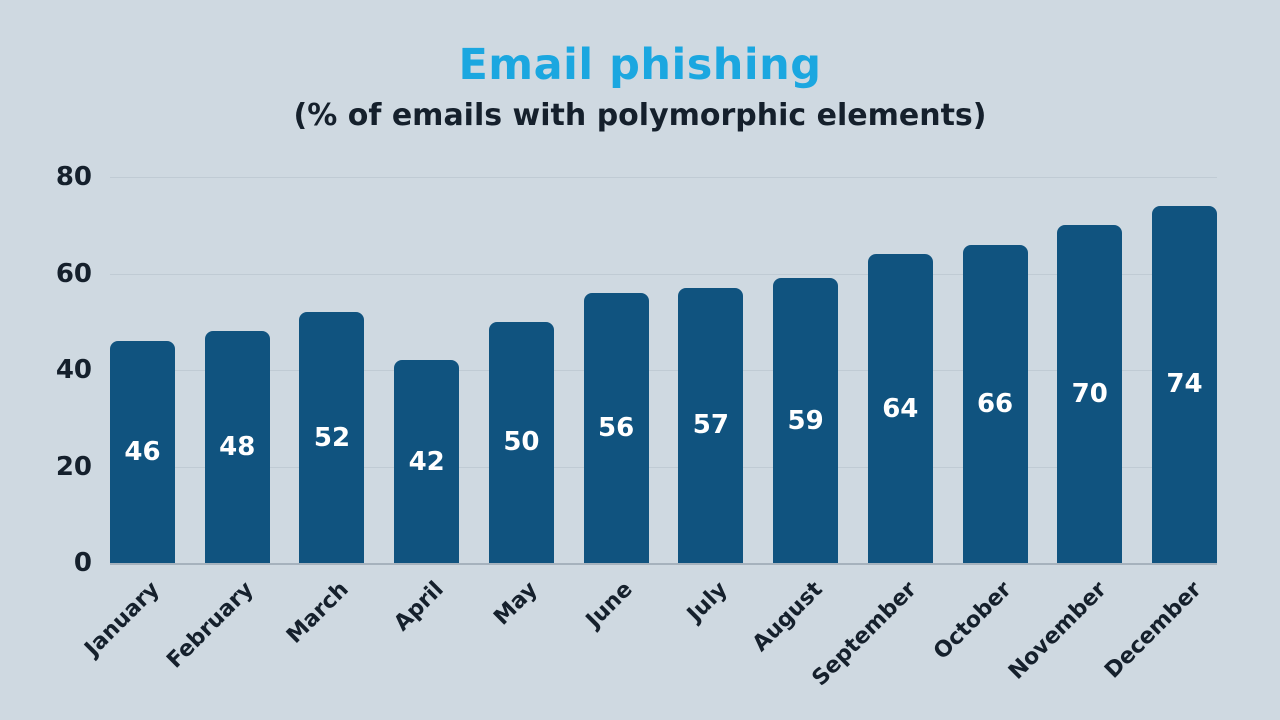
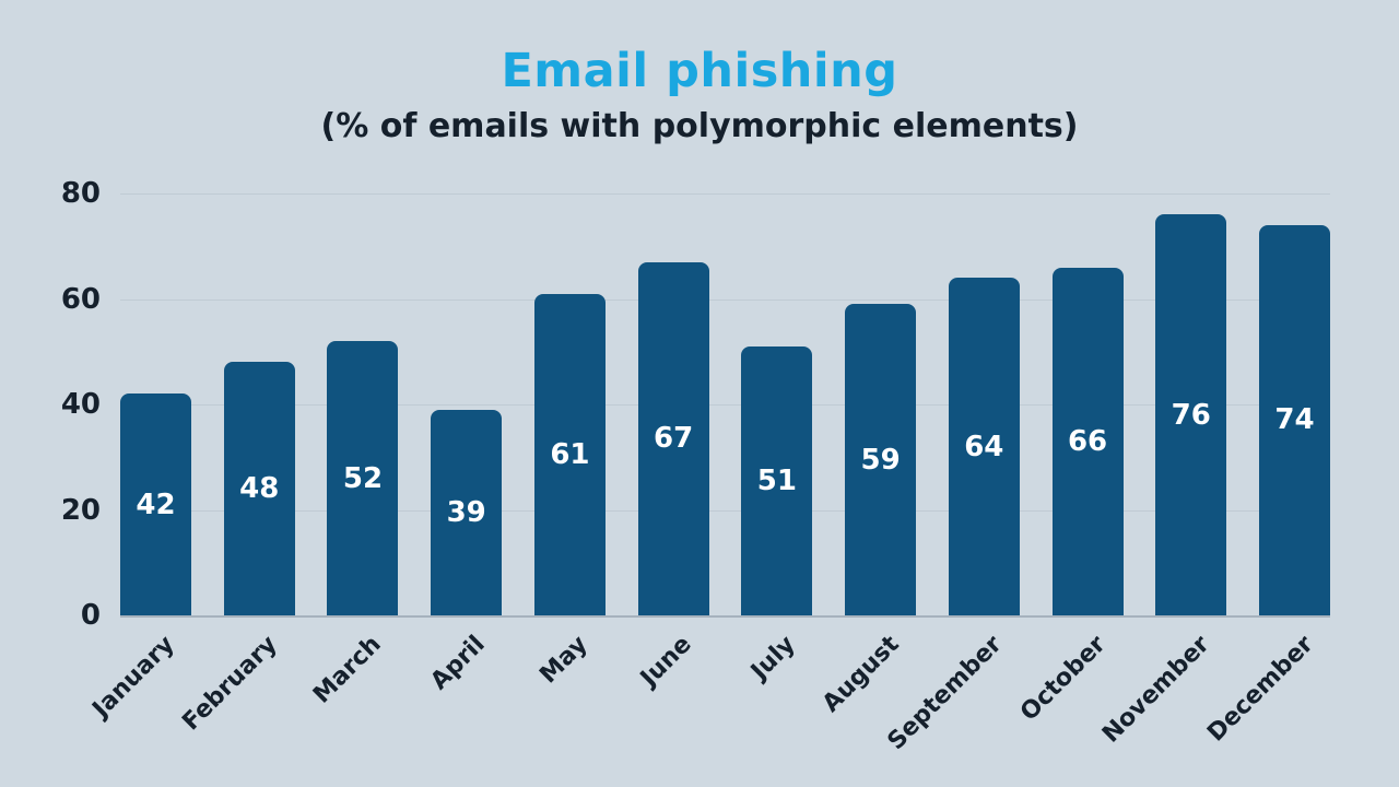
January: 46 -> 42
April: 42 -> 39
May: 50 -> 61
June: 56 -> 67
July: 57 -> 51
November: 70 -> 76
